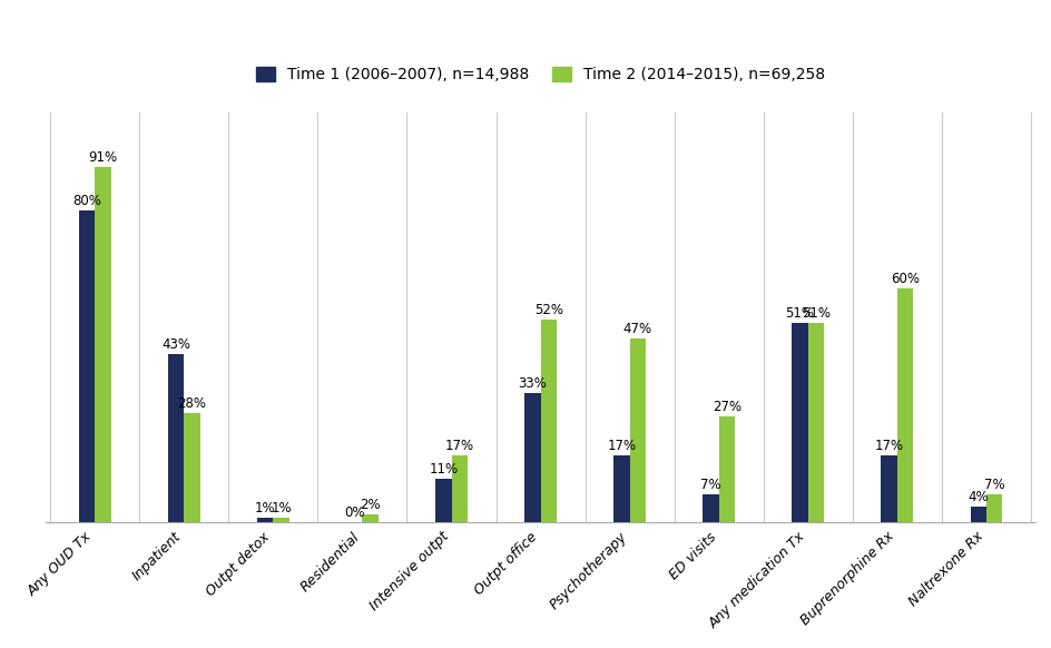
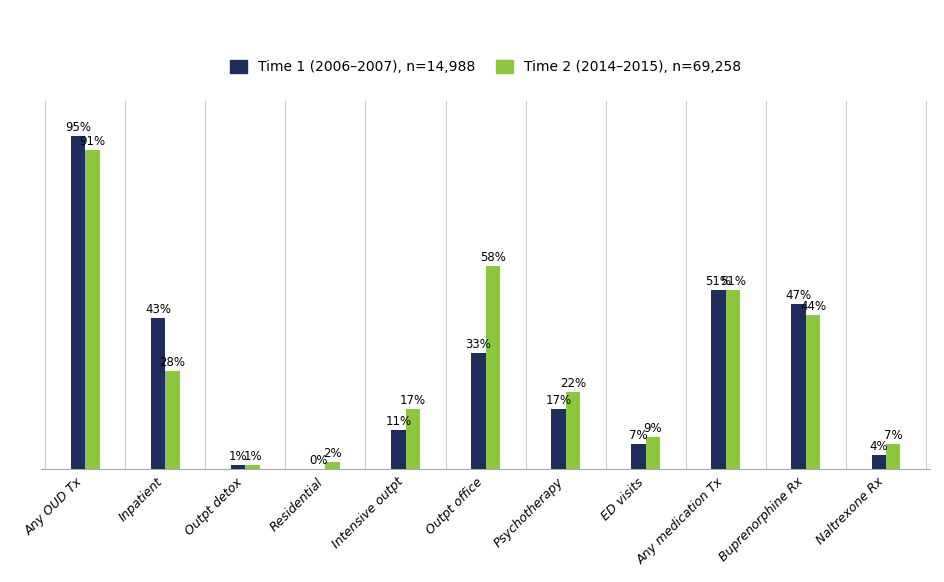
Time 1 (2006–2007), n=14,988/Any OUD Tx: 80% -> 95%
Time 2 (2014–2015), n=69,258/Outpt office: 52% -> 58%
Time 2 (2014–2015), n=69,258/Psychotherapy: 47% -> 22%
Time 2 (2014–2015), n=69,258/ED visits: 27% -> 9%
Time 1 (2006–2007), n=14,988/Buprenorphine Rx: 17% -> 47%
Time 2 (2014–2015), n=69,258/Buprenorphine Rx: 60% -> 44%
